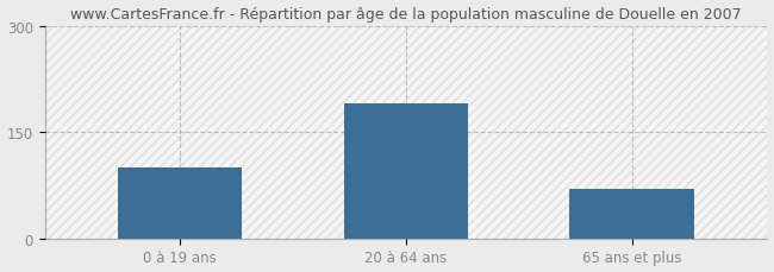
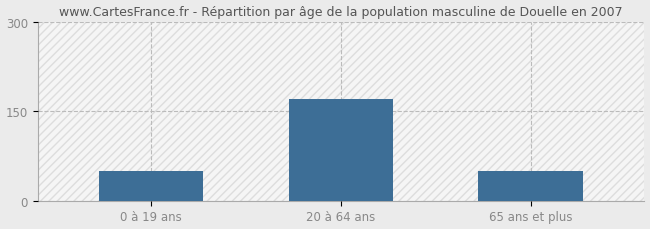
0 à 19 ans: 100 -> 50
20 à 64 ans: 190 -> 170
65 ans et plus: 70 -> 50
